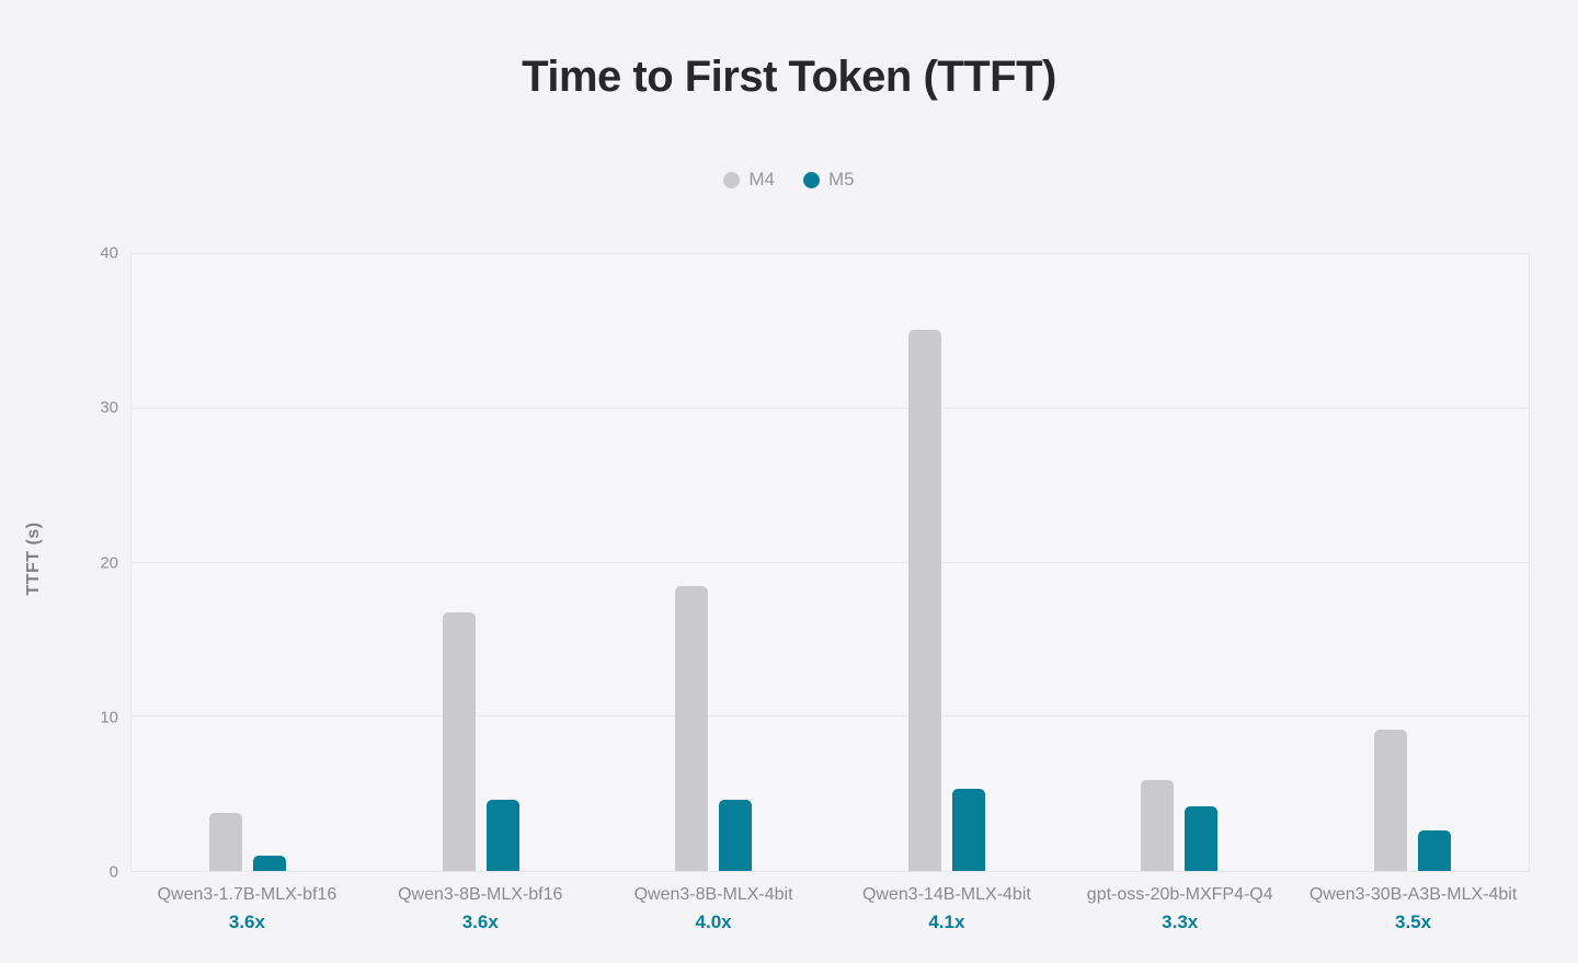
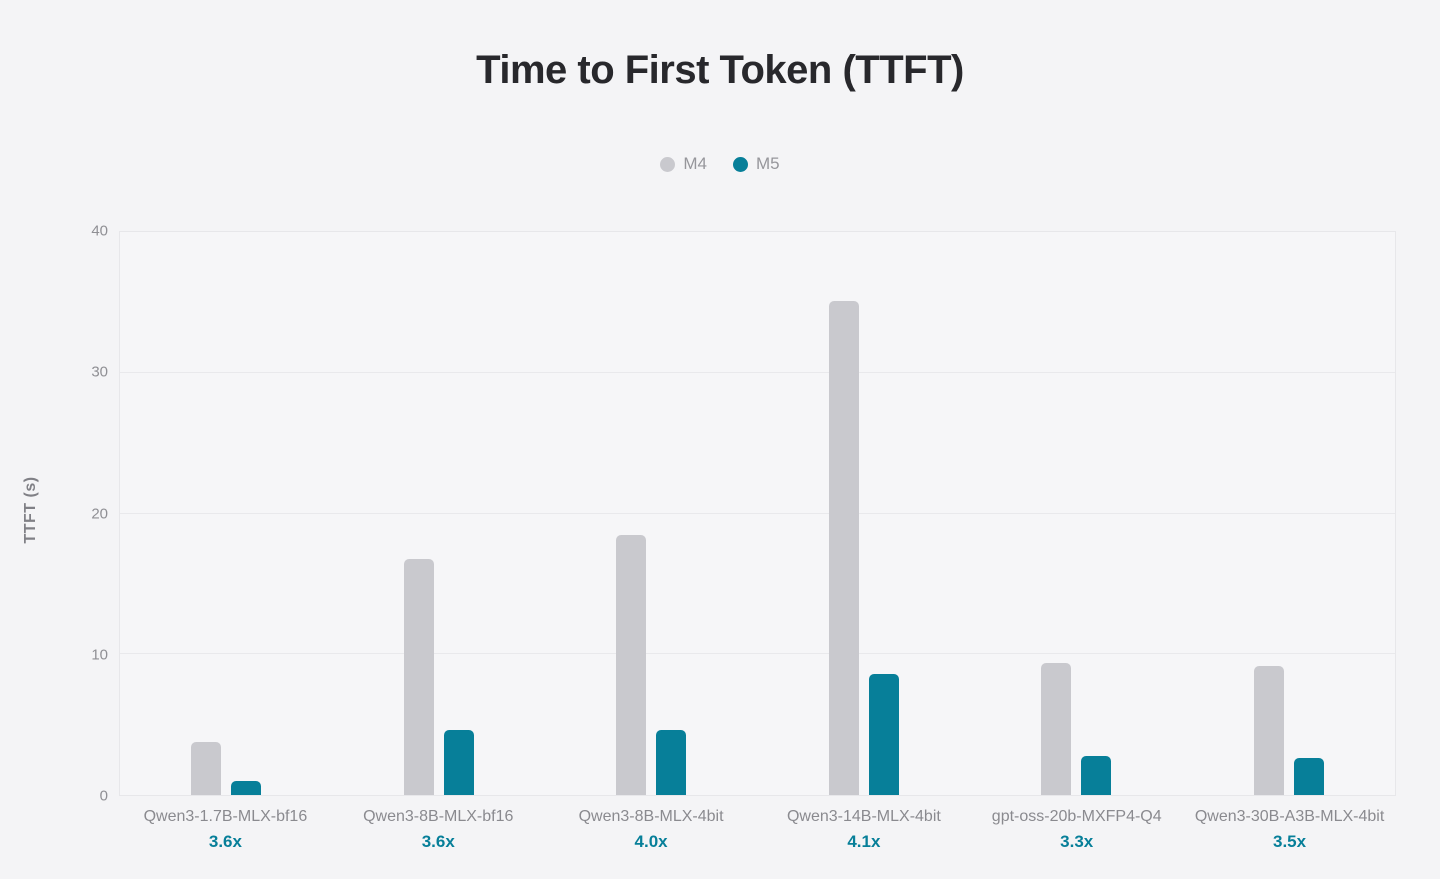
M5/Qwen3-14B-MLX-4bit: 5.3 -> 8.6
M4/gpt-oss-20b-MXFP4-Q4: 5.9 -> 9.4
M5/gpt-oss-20b-MXFP4-Q4: 4.2 -> 2.8
